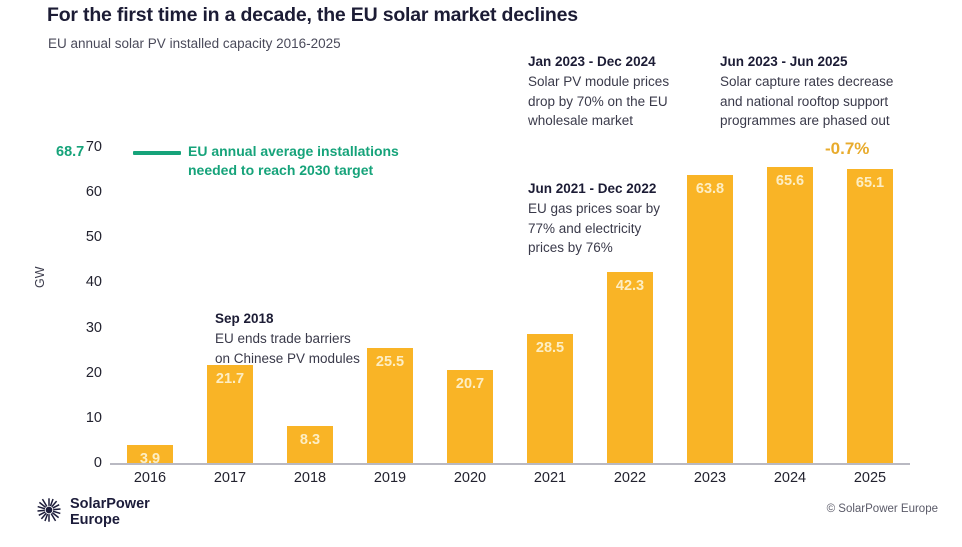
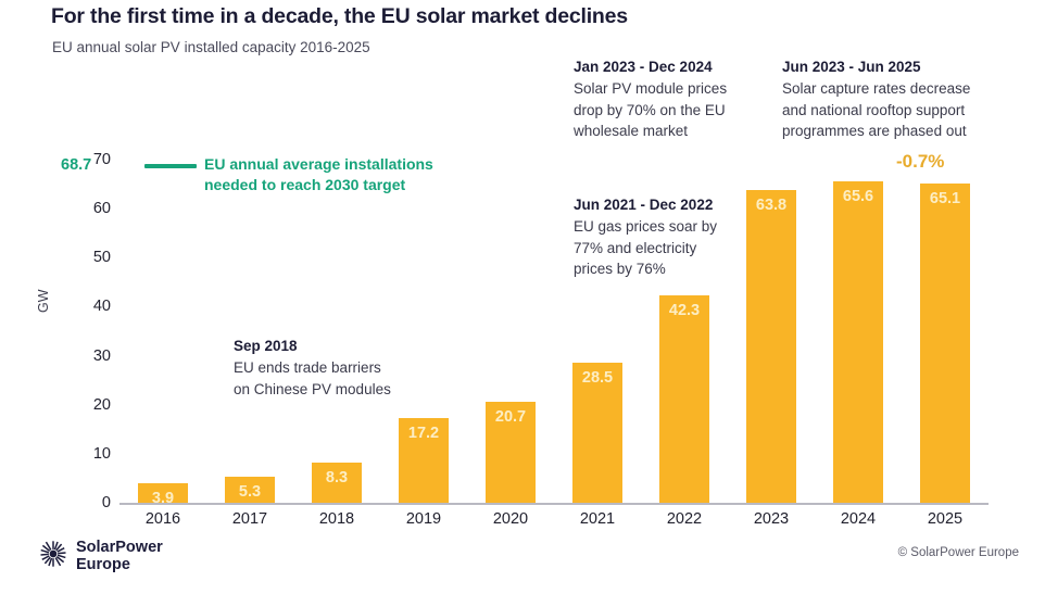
2017: 21.7 -> 5.3
2019: 25.5 -> 17.2
